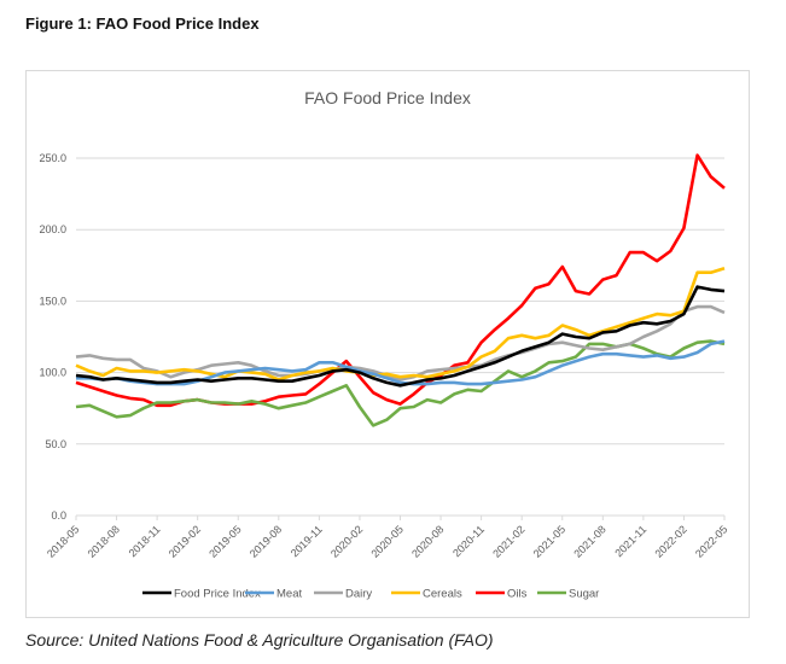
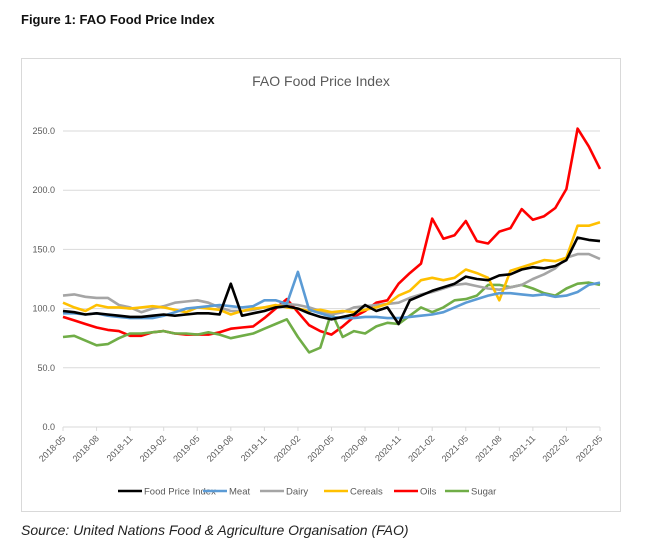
Food Price Index/2019-08: 94 -> 121
Meat/2020-02: 101 -> 131
Sugar/2020-05: 75 -> 97
Food Price Index/2020-08: 96 -> 103
Food Price Index/2020-11: 104 -> 87
Oils/2021-02: 147 -> 176
Cereals/2021-08: 129 -> 107
Oils/2021-11: 184 -> 175
Oils/2022-05: 229 -> 218
